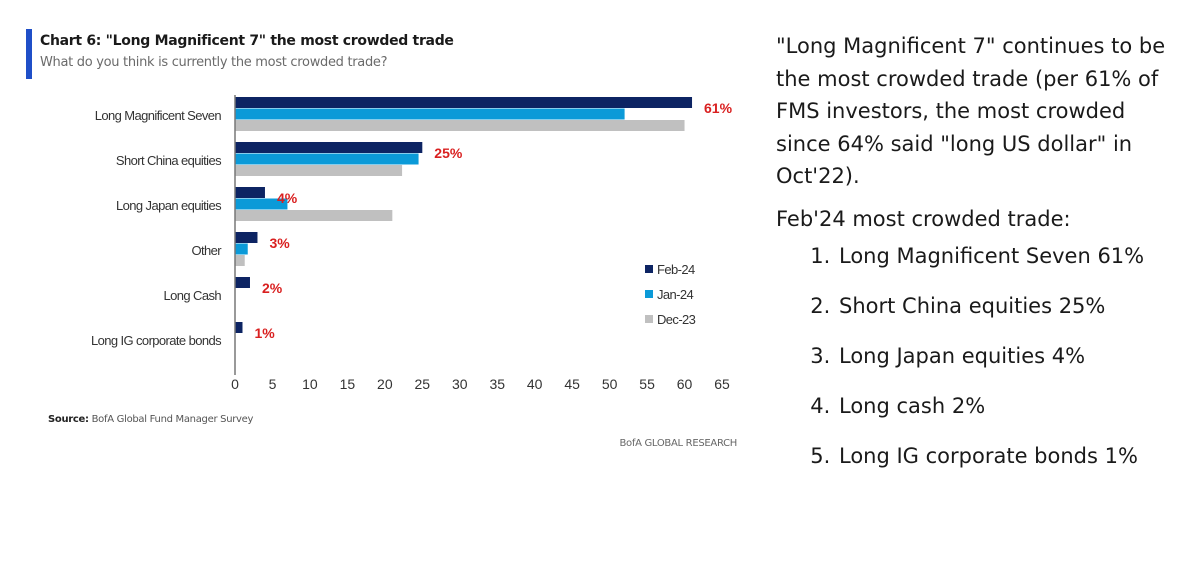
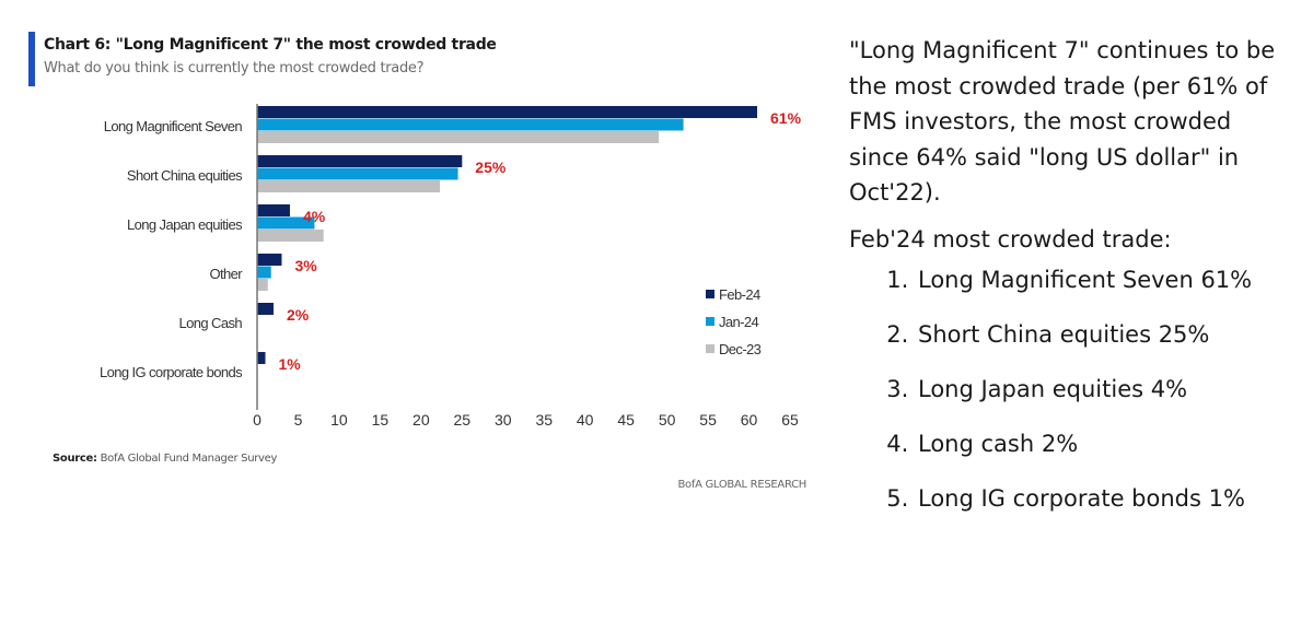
Dec-23/Long Magnificent Seven: 60 -> 49
Dec-23/Long Japan equities: 21 -> 8
